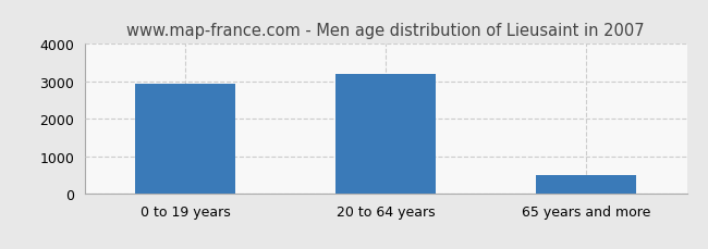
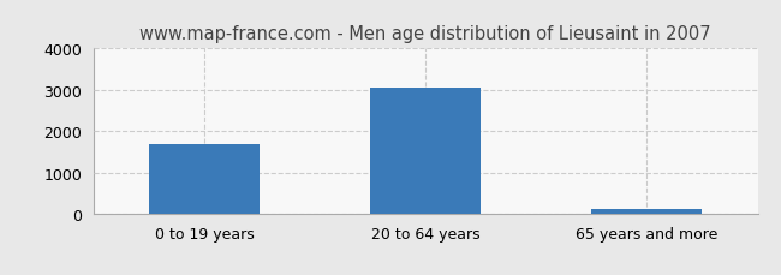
0 to 19 years: 2950 -> 1680
20 to 64 years: 3200 -> 3050
65 years and more: 500 -> 120
